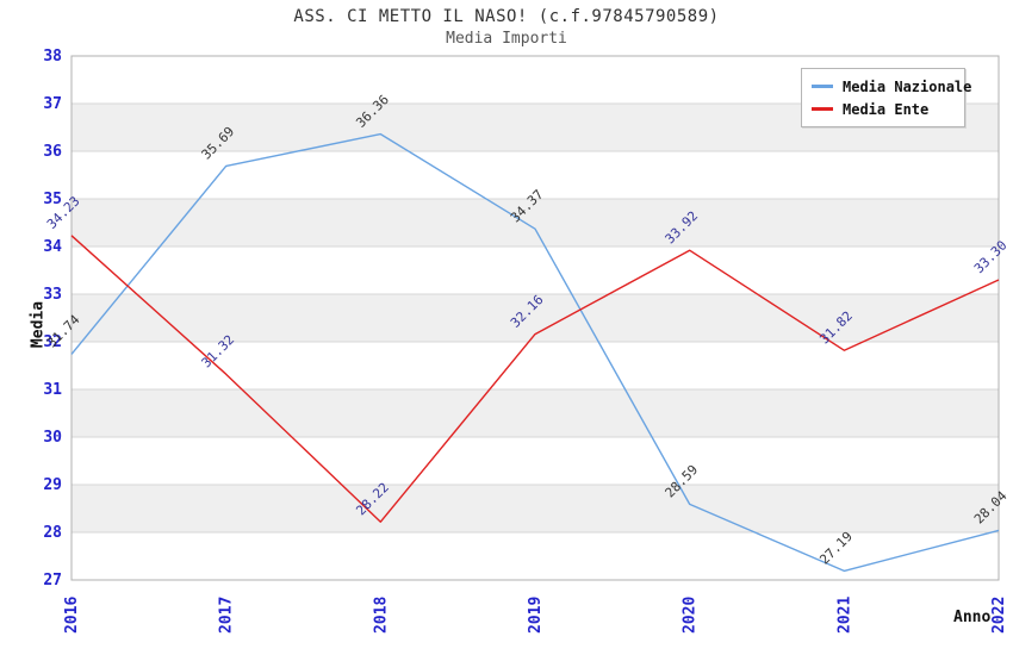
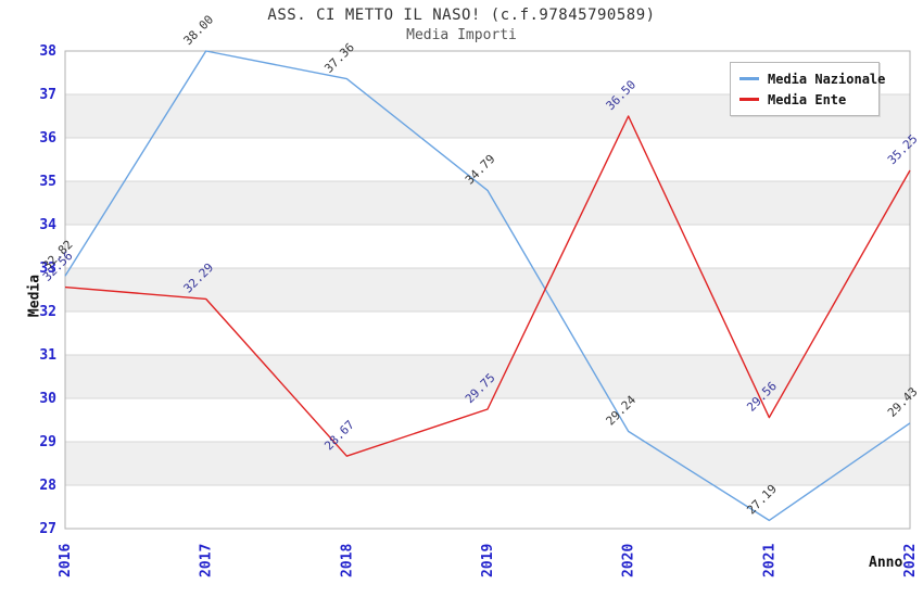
Media Nazionale/2016: 31.74 -> 32.82
Media Ente/2016: 34.23 -> 32.56
Media Nazionale/2017: 35.69 -> 38.00
Media Ente/2017: 31.32 -> 32.29
Media Nazionale/2018: 36.36 -> 37.36
Media Ente/2018: 28.22 -> 28.67
Media Nazionale/2019: 34.37 -> 34.79
Media Ente/2019: 32.16 -> 29.75
Media Nazionale/2020: 28.59 -> 29.24
Media Ente/2020: 33.92 -> 36.50
Media Ente/2021: 31.82 -> 29.56
Media Nazionale/2022: 28.04 -> 29.43
Media Ente/2022: 33.30 -> 35.25
